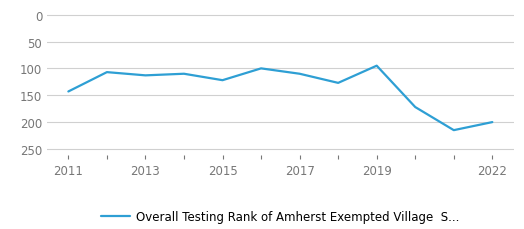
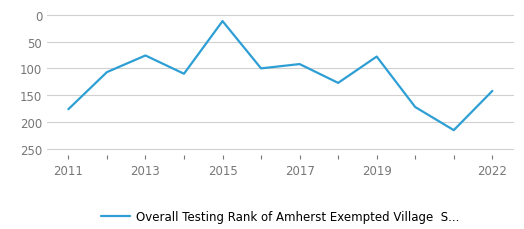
2011: 143 -> 176
2013: 113 -> 76
2015: 122 -> 12
2017: 110 -> 92
2019: 95 -> 78
2022: 200 -> 142
